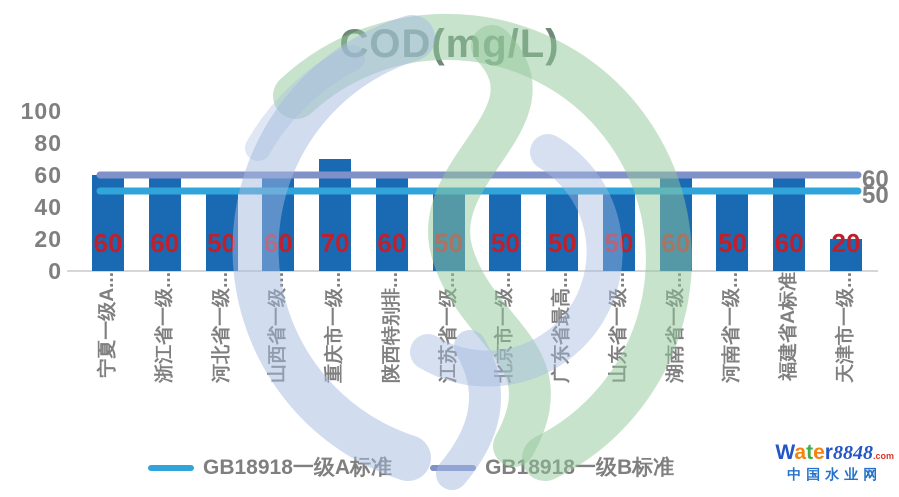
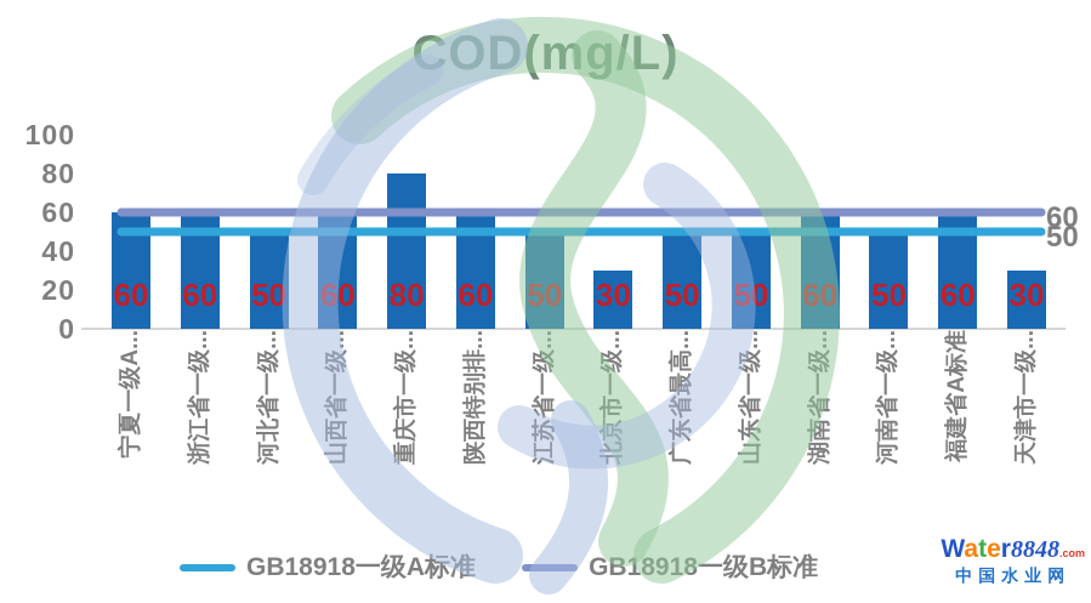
重庆市一级...: 70 -> 80
北京市一级...: 50 -> 30
天津市一级...: 20 -> 30
